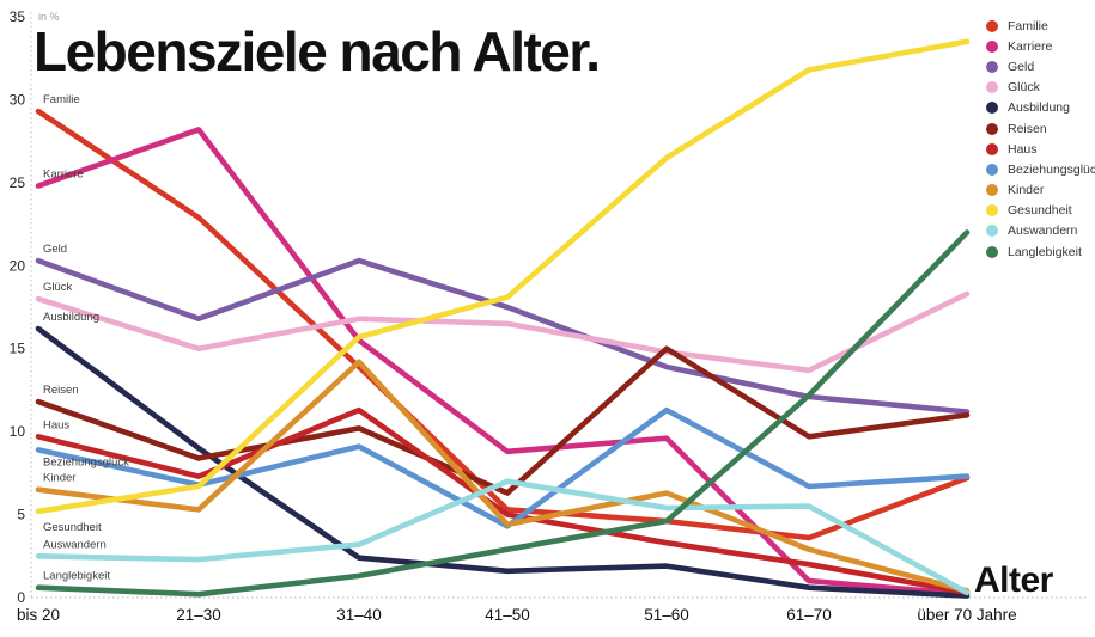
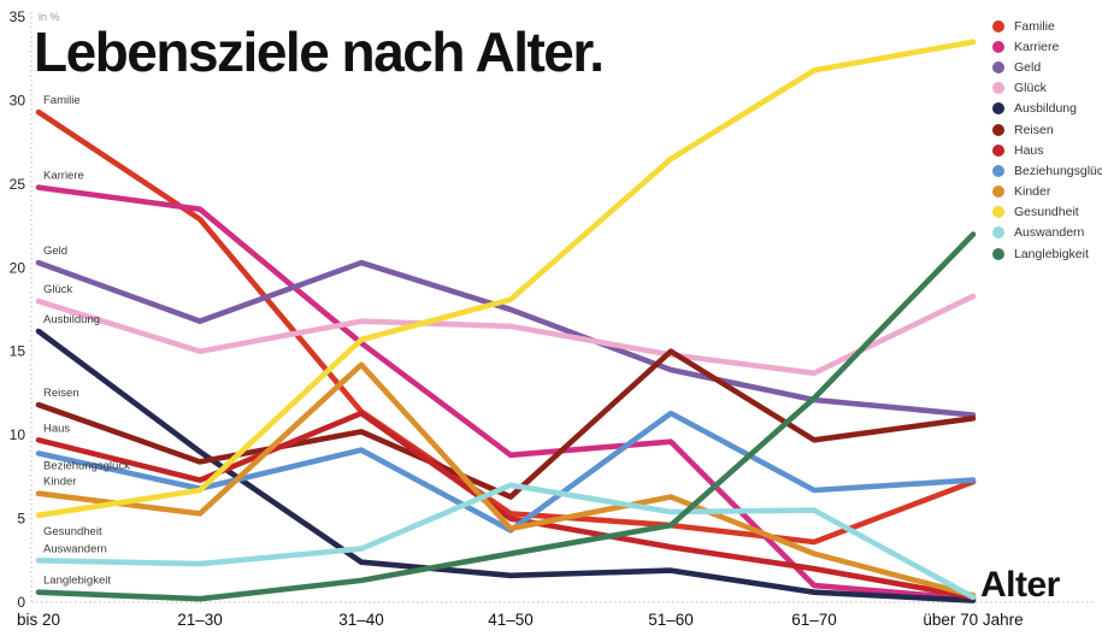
Karriere/21–30: 28.2 -> 23.5
Familie/31–40: 13.9 -> 11.4
